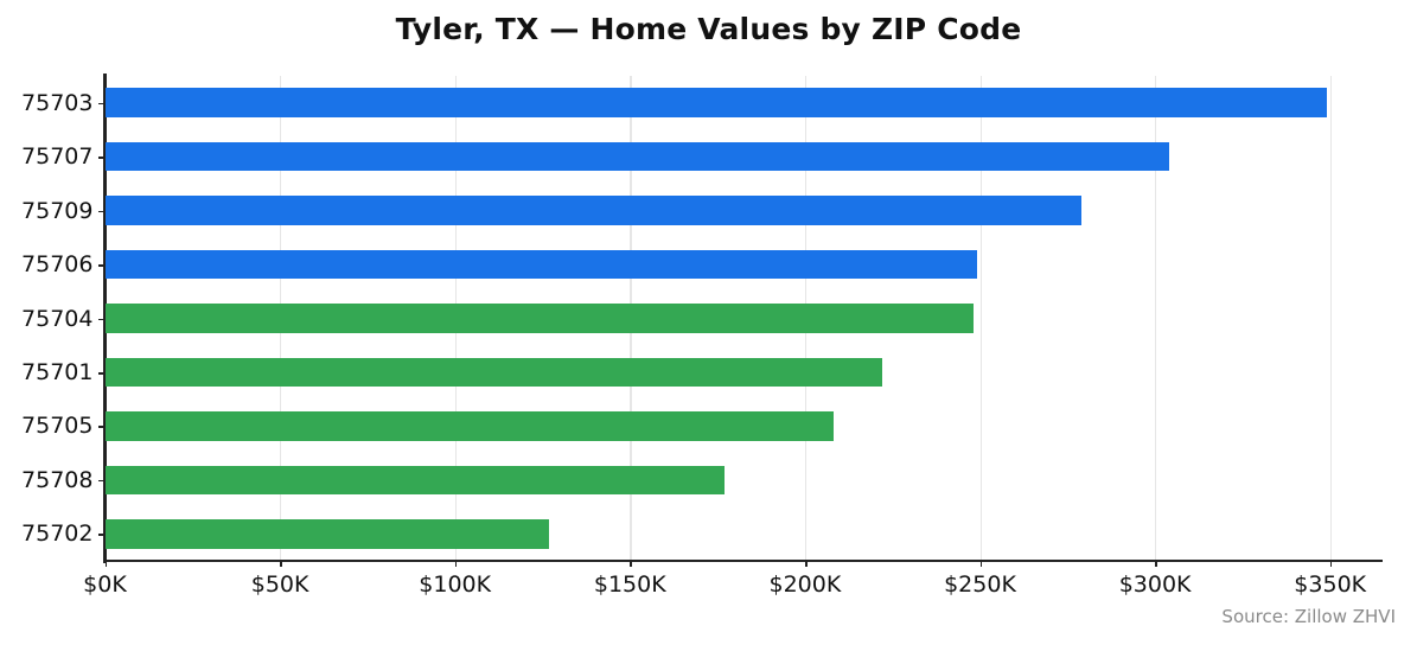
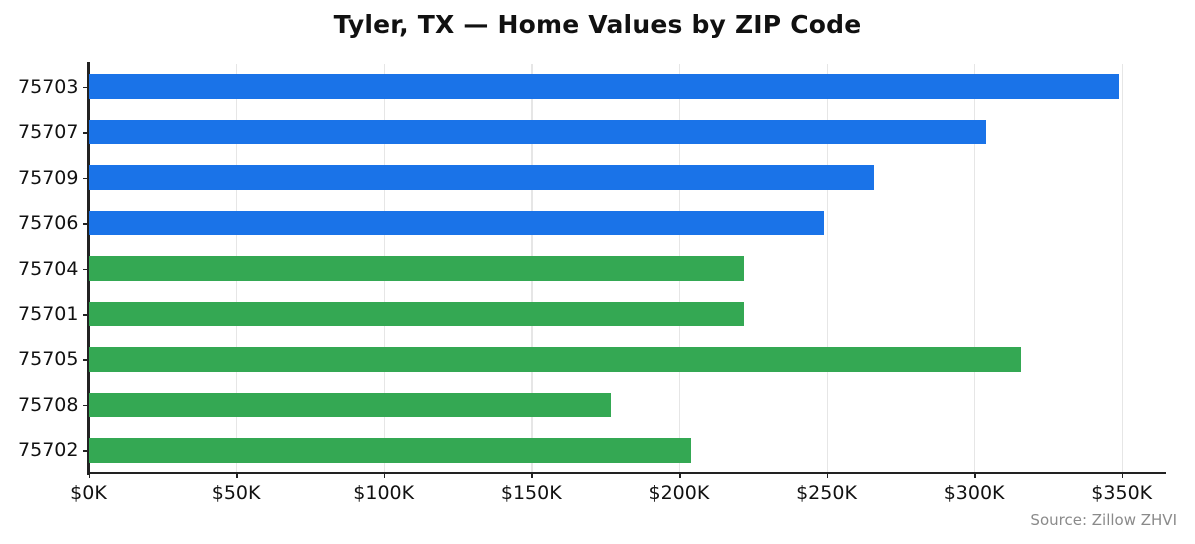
75709: $279K -> $266K
75704: $248K -> $222K
75705: $208K -> $316K
75702: $127K -> $204K
